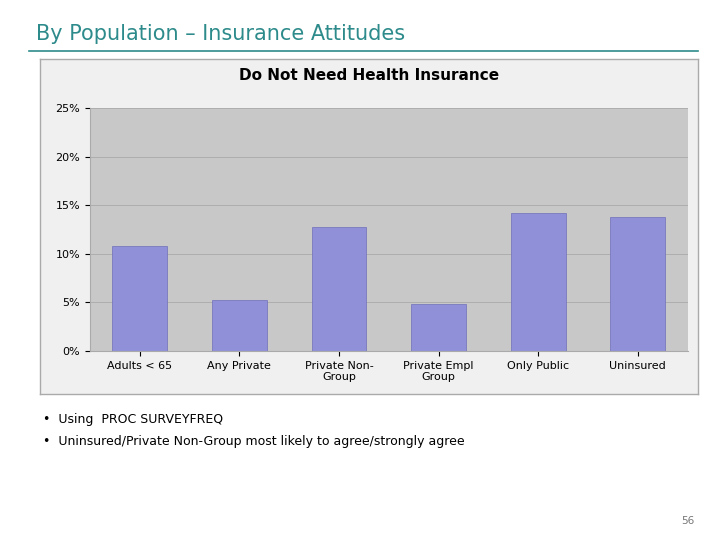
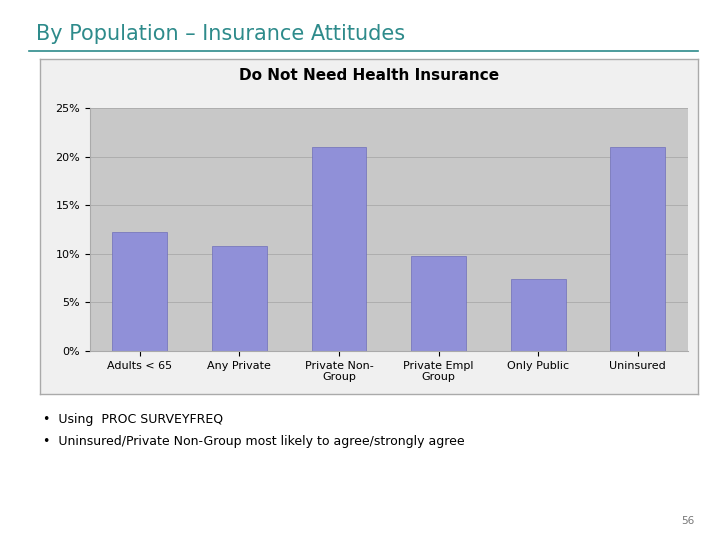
Adults < 65: 10.8% -> 12.2%
Any Private: 5.2% -> 10.8%
Private Non- Group: 12.8% -> 21.0%
Private Empl Group: 4.8% -> 9.8%
Only Public: 14.2% -> 7.4%
Uninsured: 13.8% -> 21.0%
